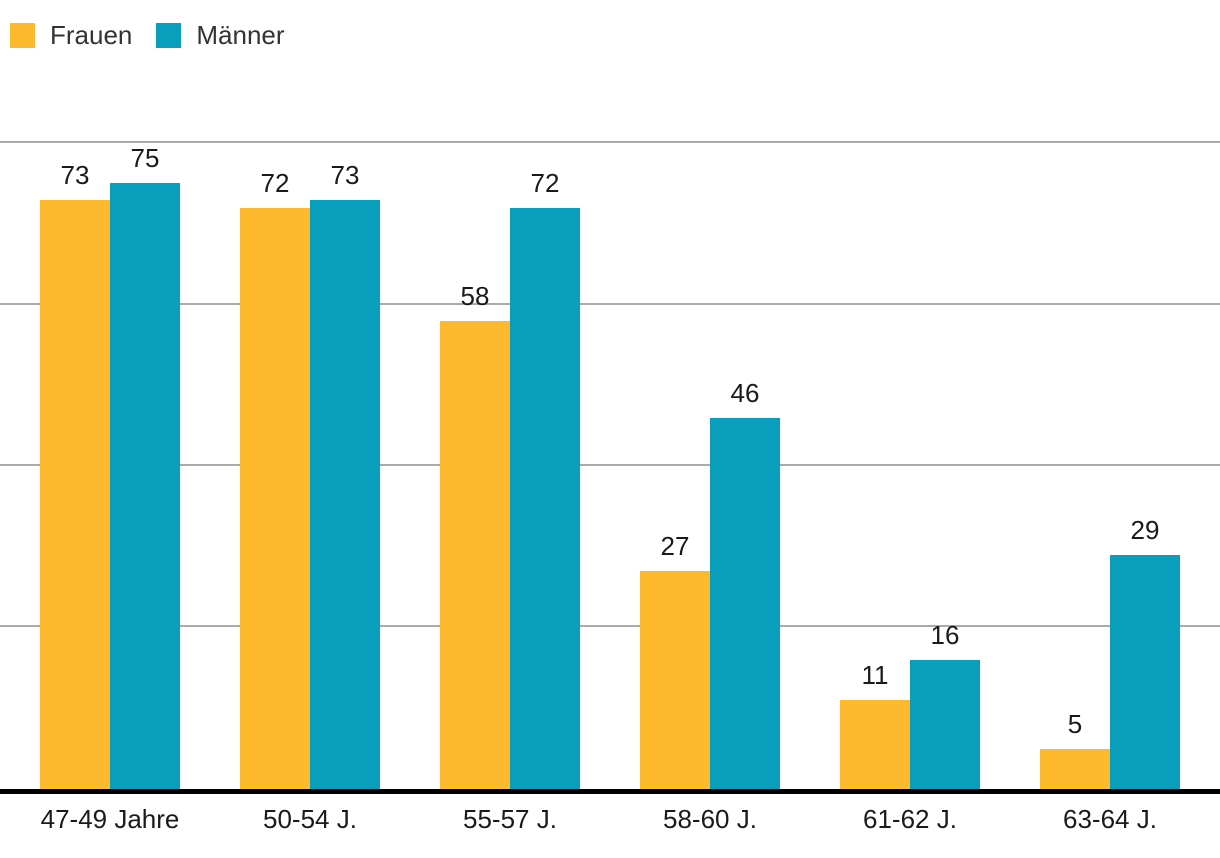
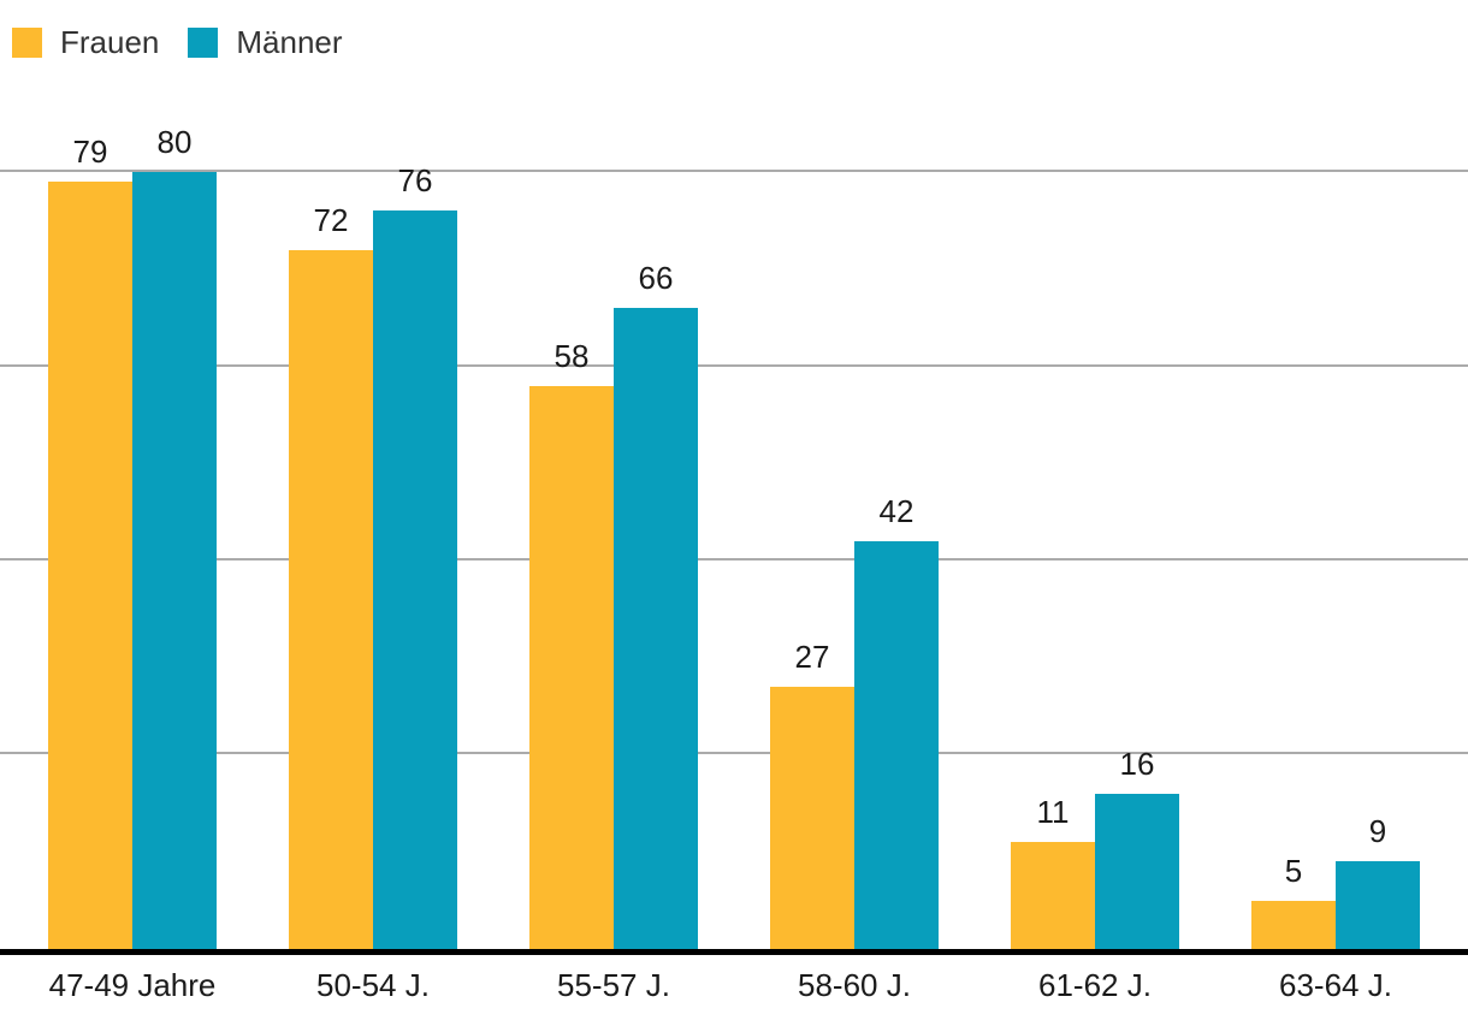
Frauen/47-49 Jahre: 73 -> 79
Männer/47-49 Jahre: 75 -> 80
Männer/50-54 J.: 73 -> 76
Männer/55-57 J.: 72 -> 66
Männer/58-60 J.: 46 -> 42
Männer/63-64 J.: 29 -> 9
